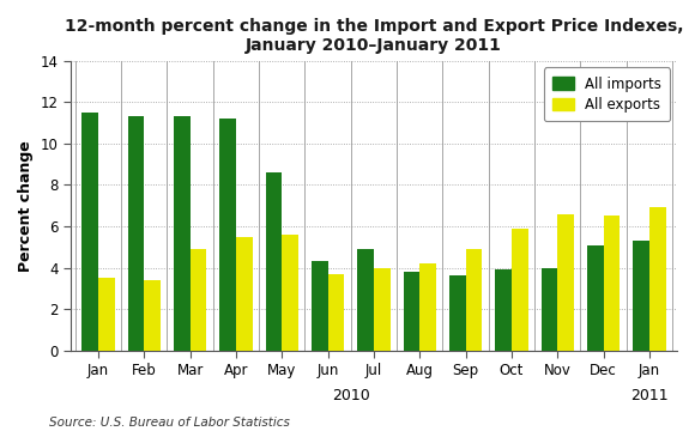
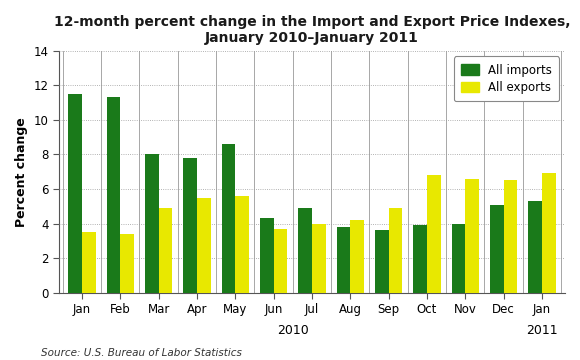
All imports/Mar: 11.3 -> 8.0
All imports/Apr: 11.2 -> 7.8
All exports/Oct: 5.9 -> 6.8
